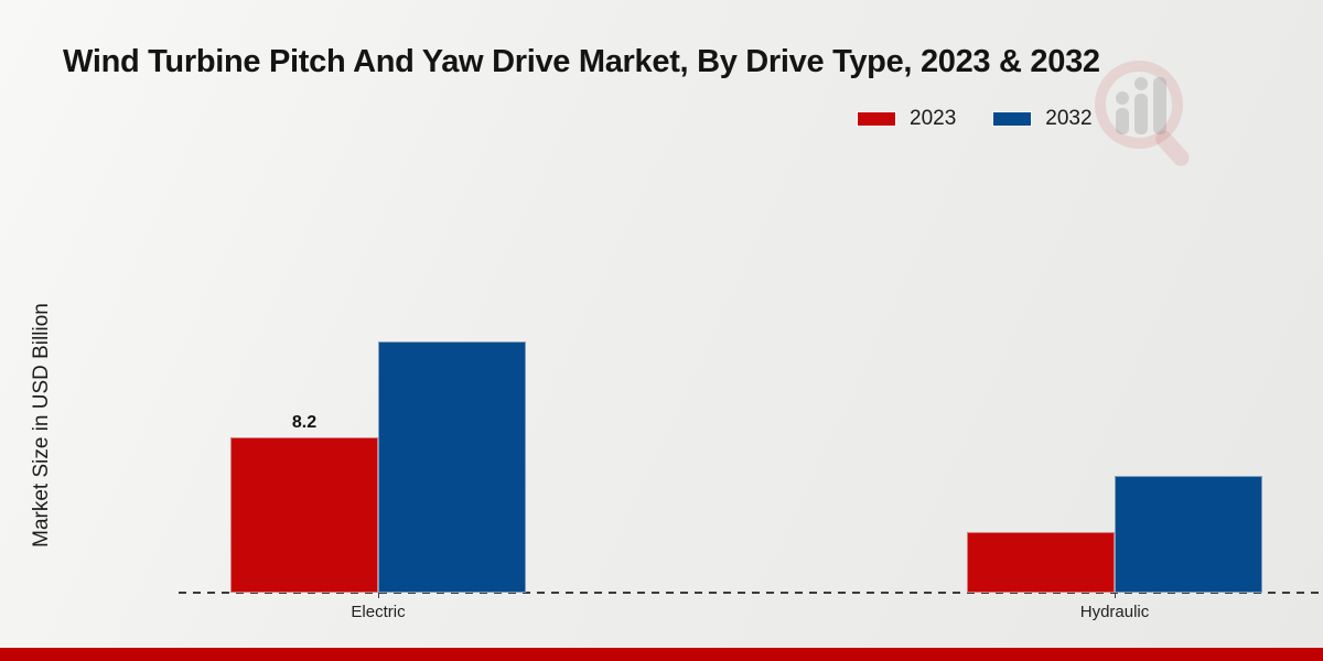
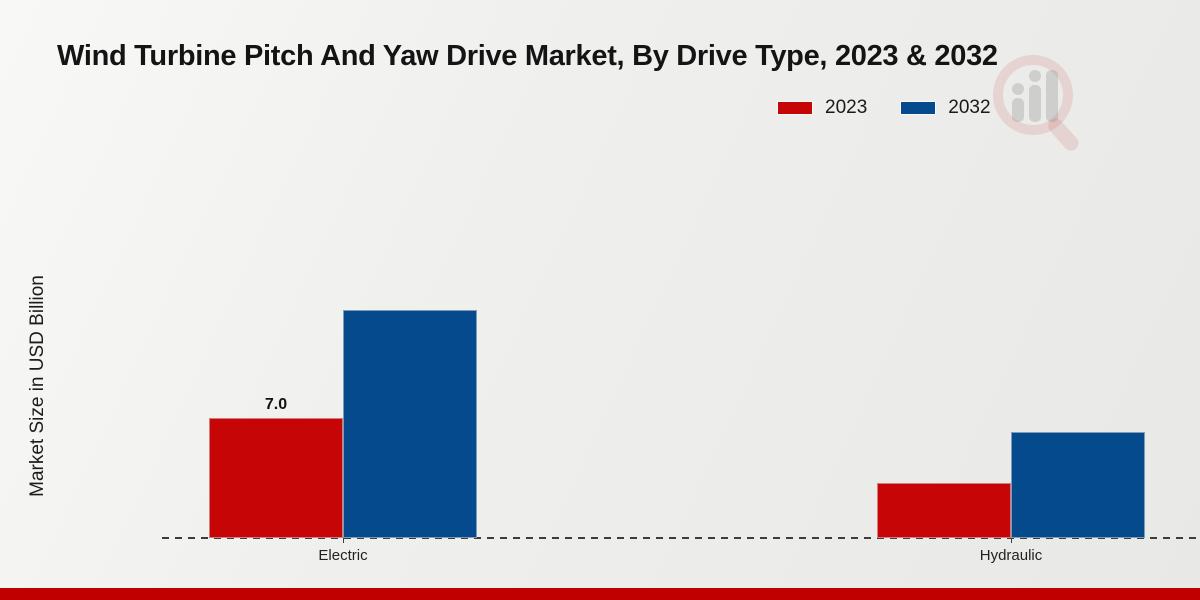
2023/Electric: 8.2 -> 7.0
